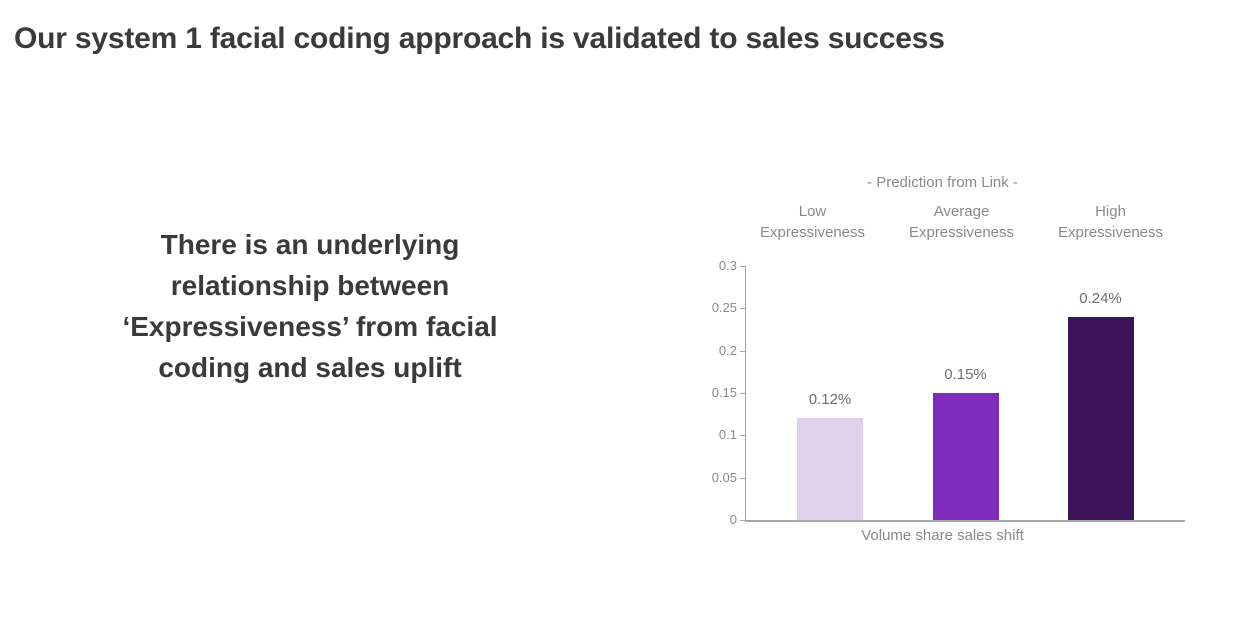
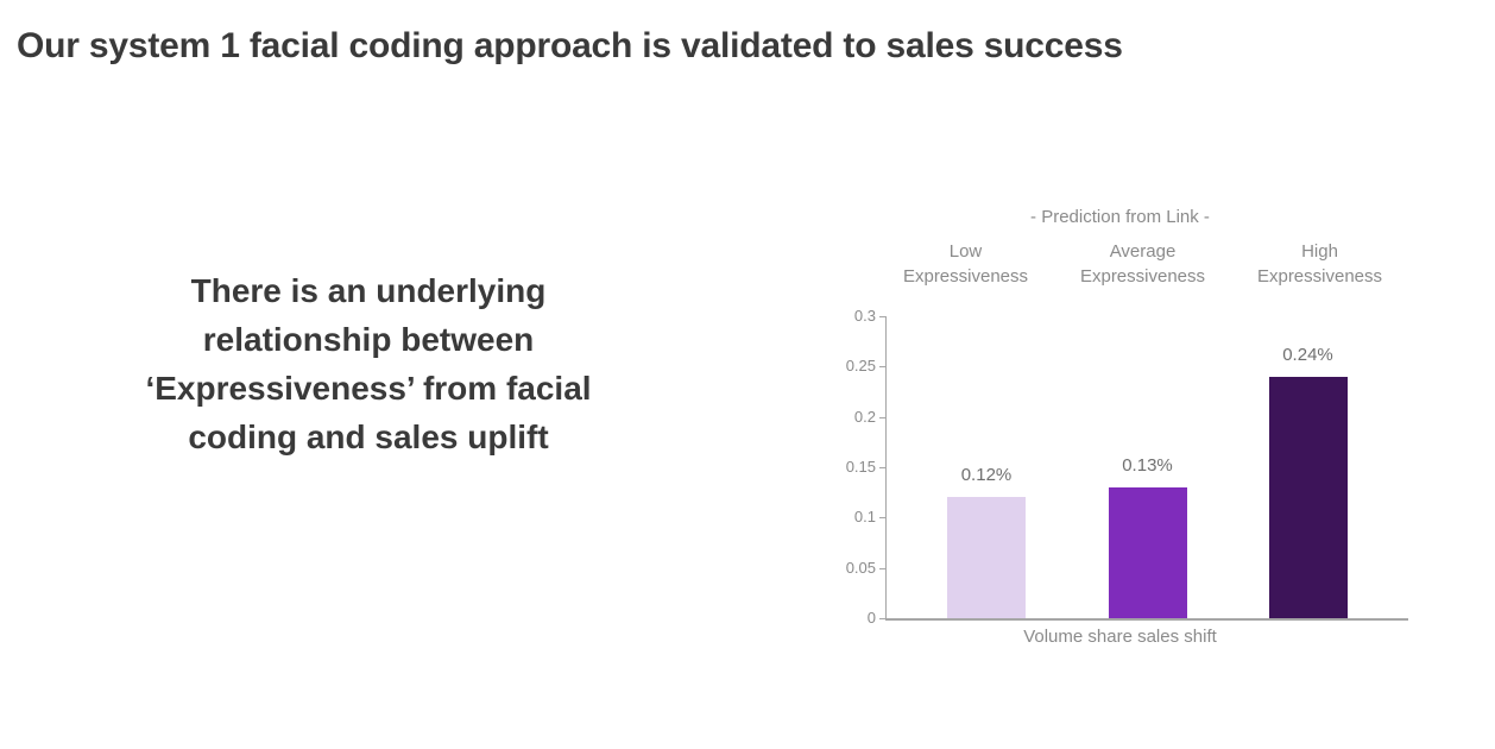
Average Expressiveness: 0.15% -> 0.13%
